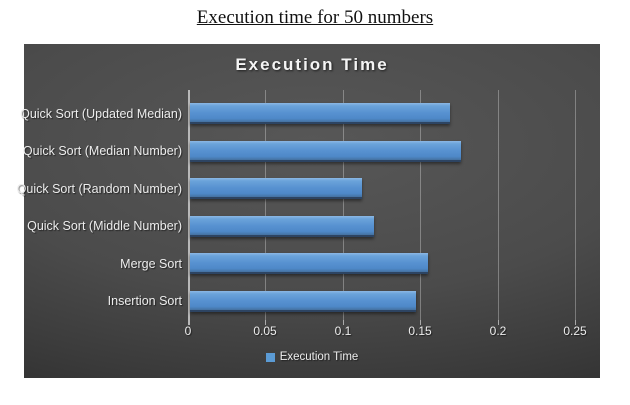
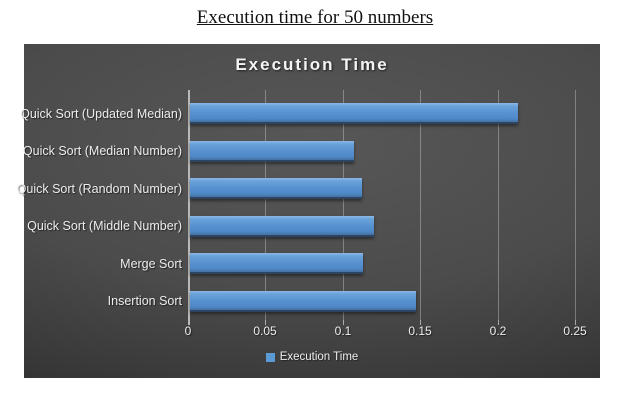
Quick Sort (Updated Median): 0.168 -> 0.212
Quick Sort (Median Number): 0.175 -> 0.106
Merge Sort: 0.154 -> 0.112
